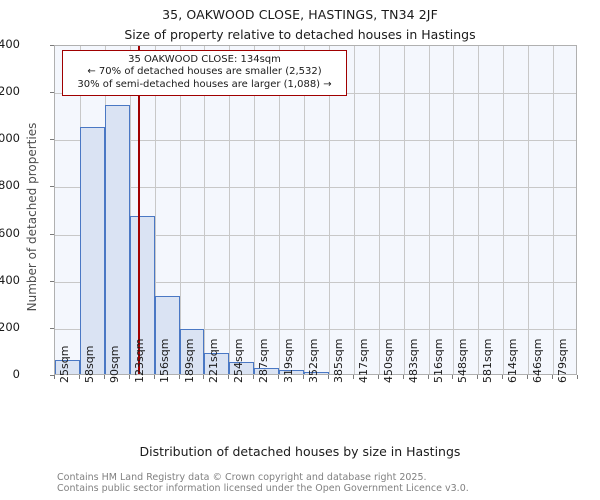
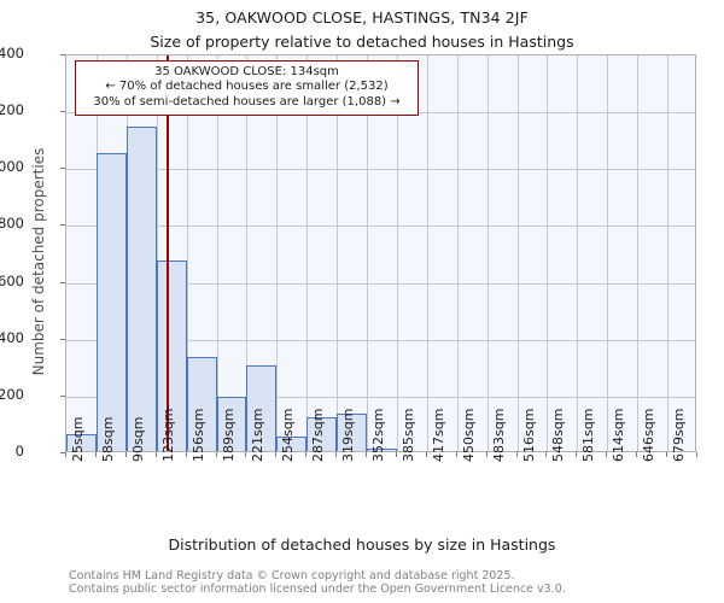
221sqm: 90 -> 300
287sqm: 20 -> 120
319sqm: 20 -> 130
